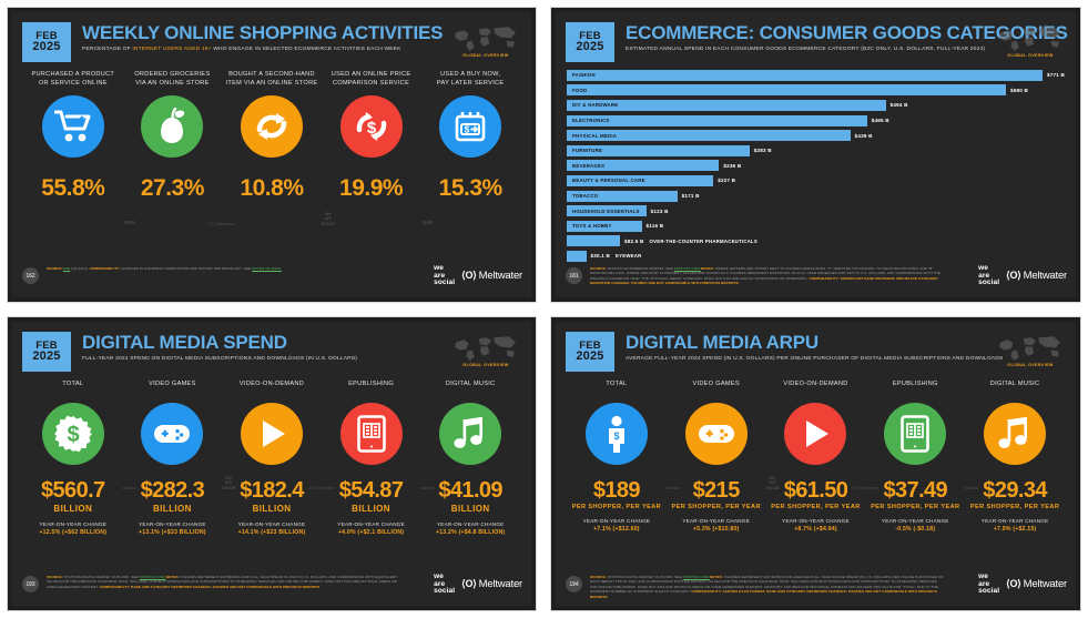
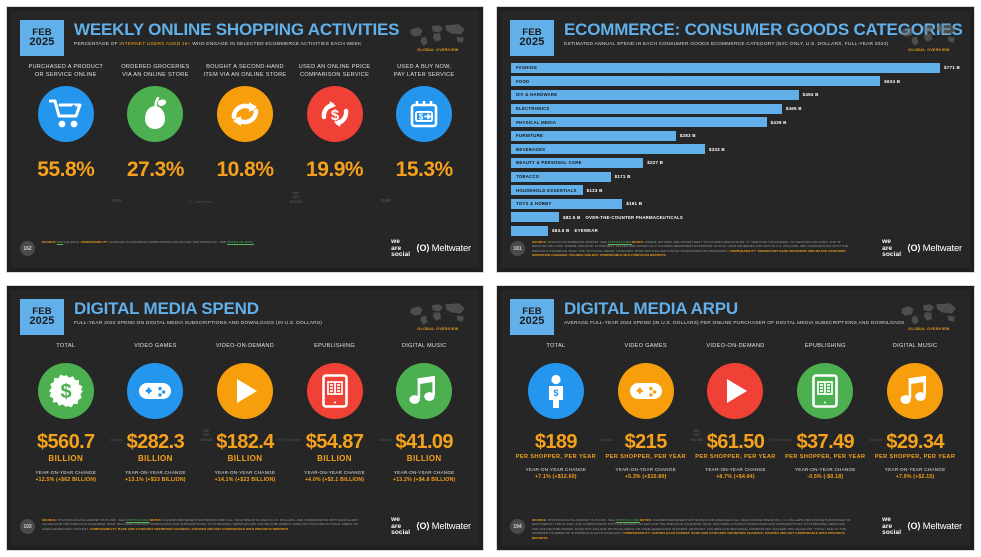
FOOD: $680 -> $634
BEVERAGES: $236 -> $333
TOYS & HOBBY: $116 -> $191
EYEWEAR: $30.1 -> $63.6
